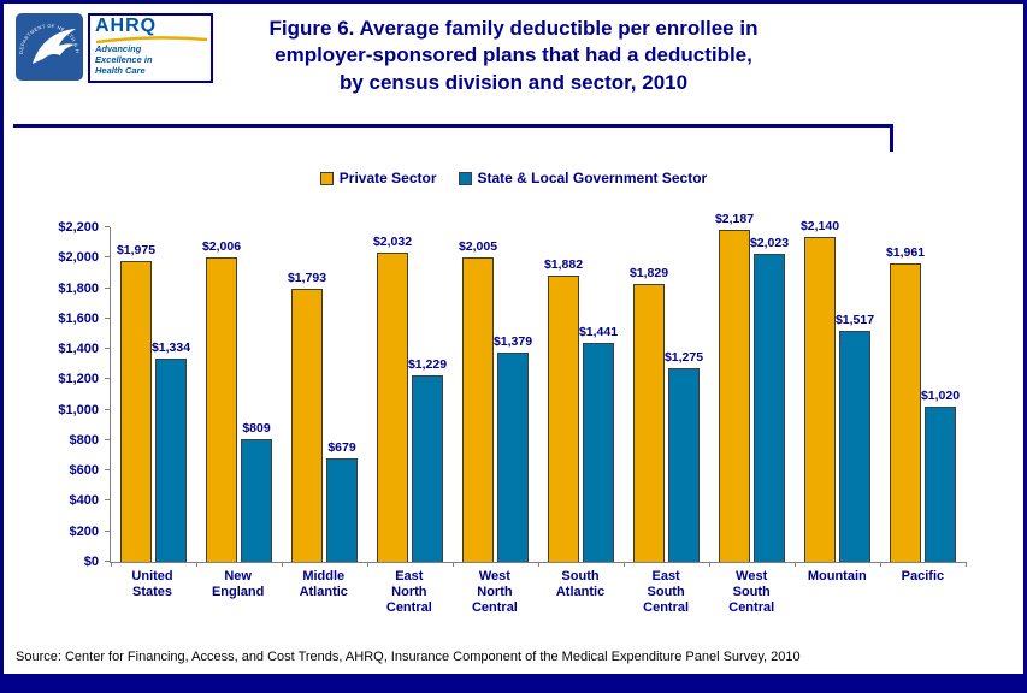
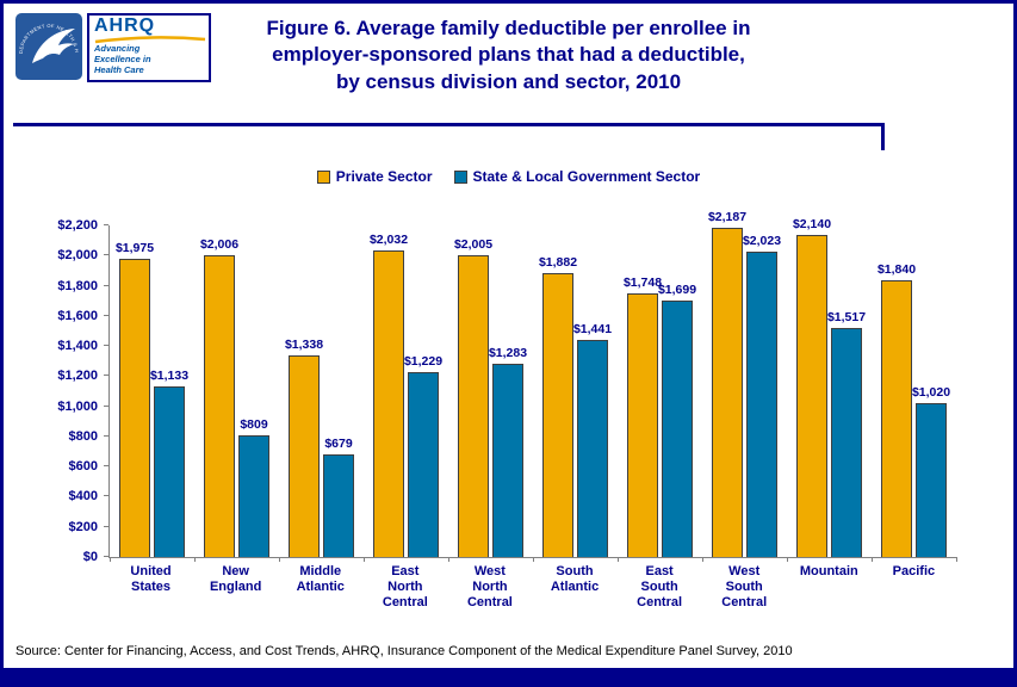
State & Local Government Sector/United States: $1,334 -> $1,133
Private Sector/Middle Atlantic: $1,793 -> $1,338
State & Local Government Sector/West North Central: $1,379 -> $1,283
Private Sector/East South Central: $1,829 -> $1,748
State & Local Government Sector/East South Central: $1,275 -> $1,699
Private Sector/Pacific: $1,961 -> $1,840
